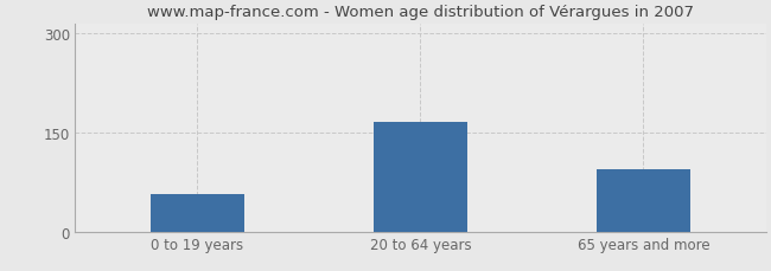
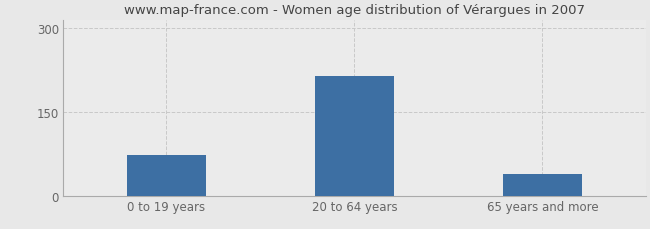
0 to 19 years: 58 -> 74
20 to 64 years: 166 -> 215
65 years and more: 96 -> 40
